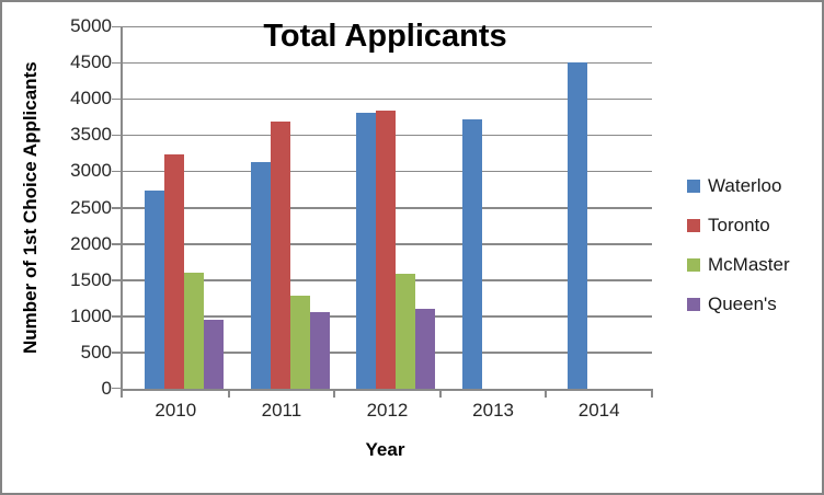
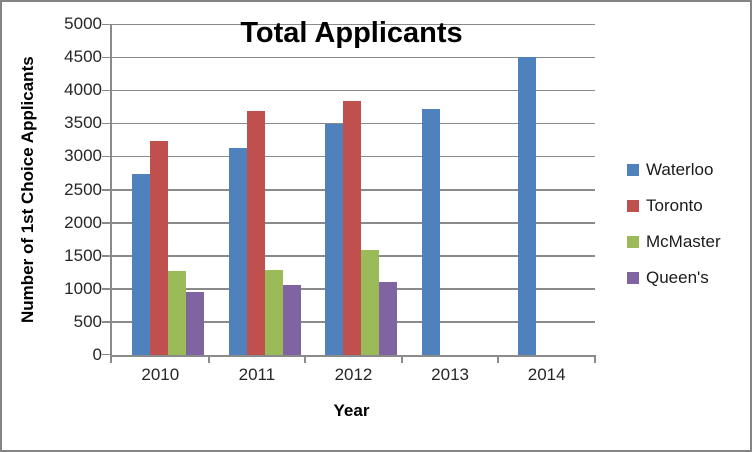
McMaster/2010: 1600 -> 1300
Waterloo/2012: 3800 -> 3500
